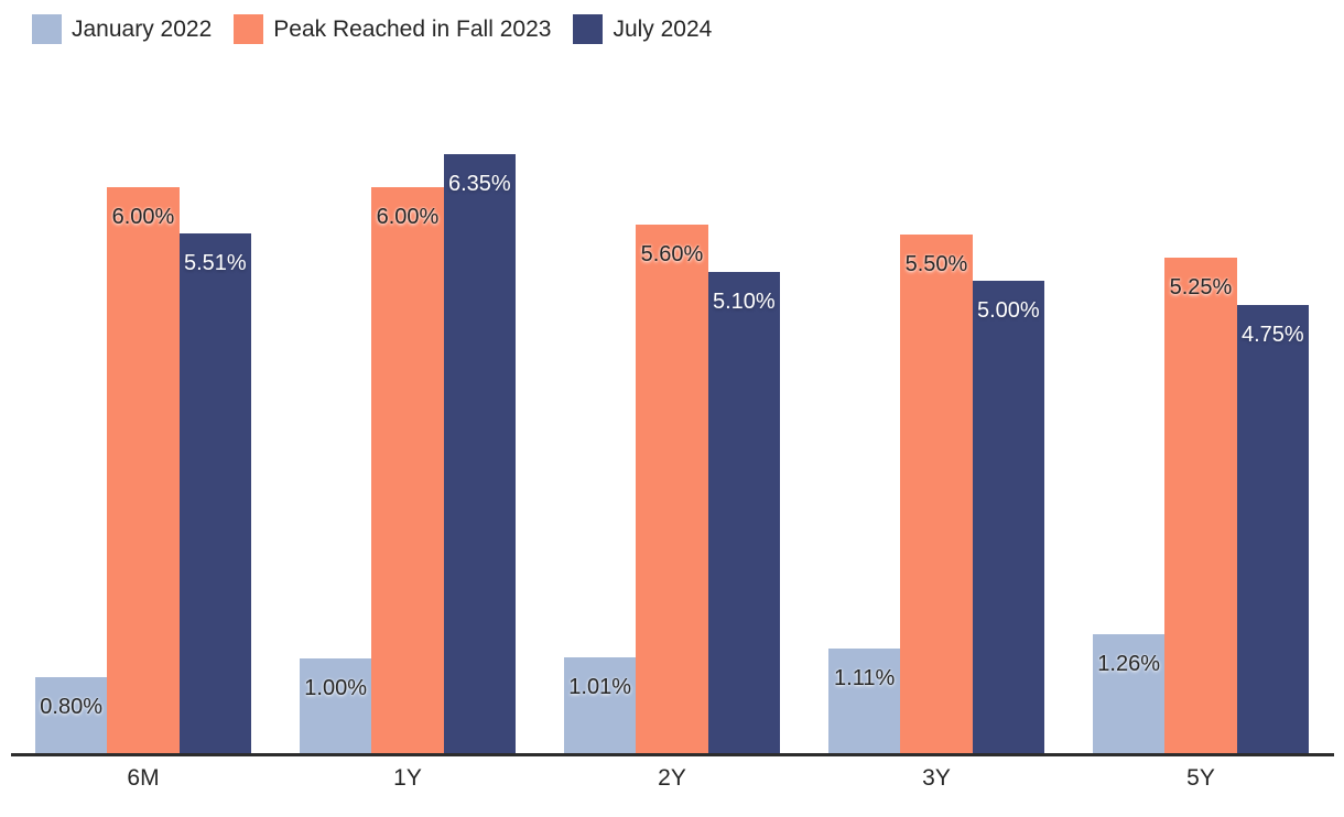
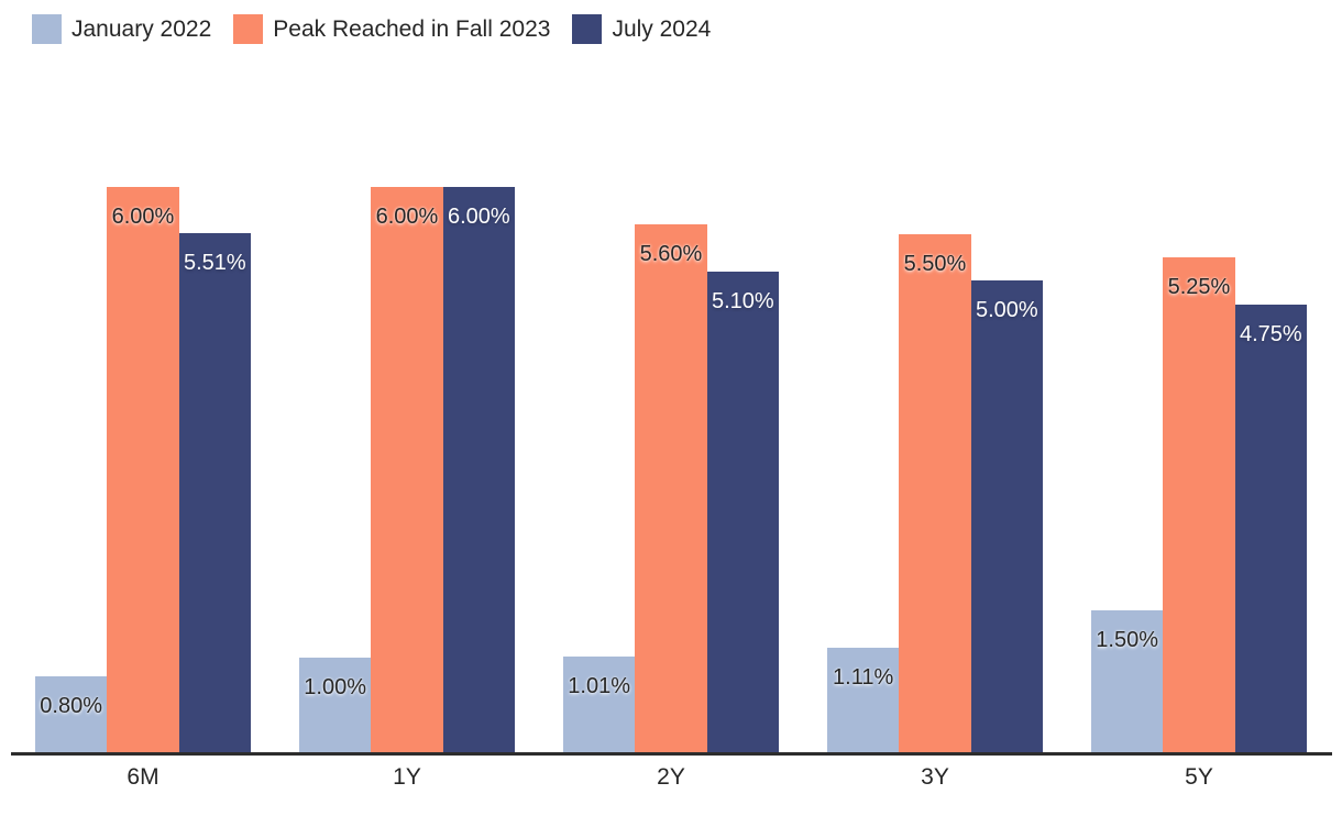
July 2024/1Y: 6.35% -> 6.00%
January 2022/5Y: 1.26% -> 1.50%
